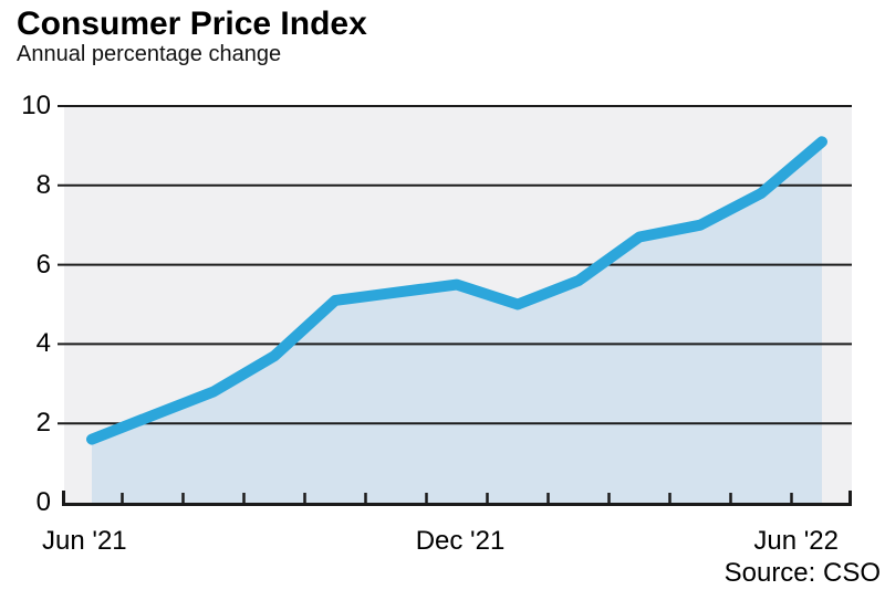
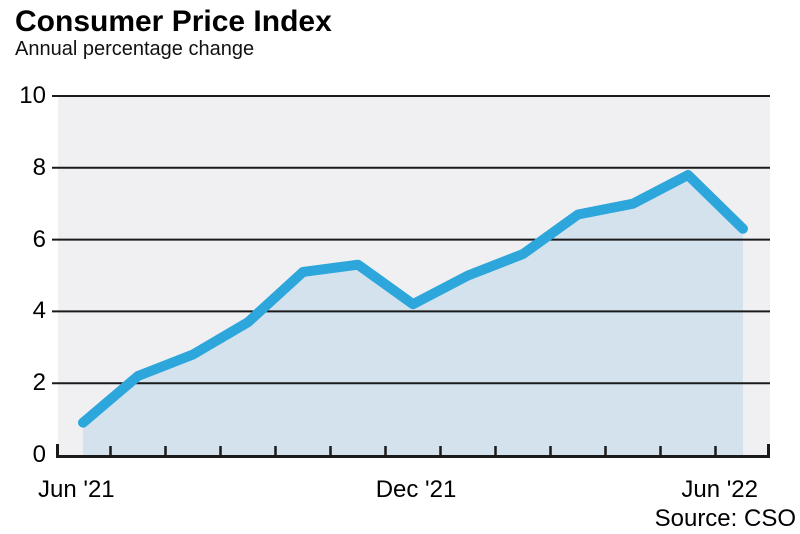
Jun '21: 1.6 -> 0.9
Dec '21: 5.5 -> 4.2
Jun '22: 9.1 -> 6.3
